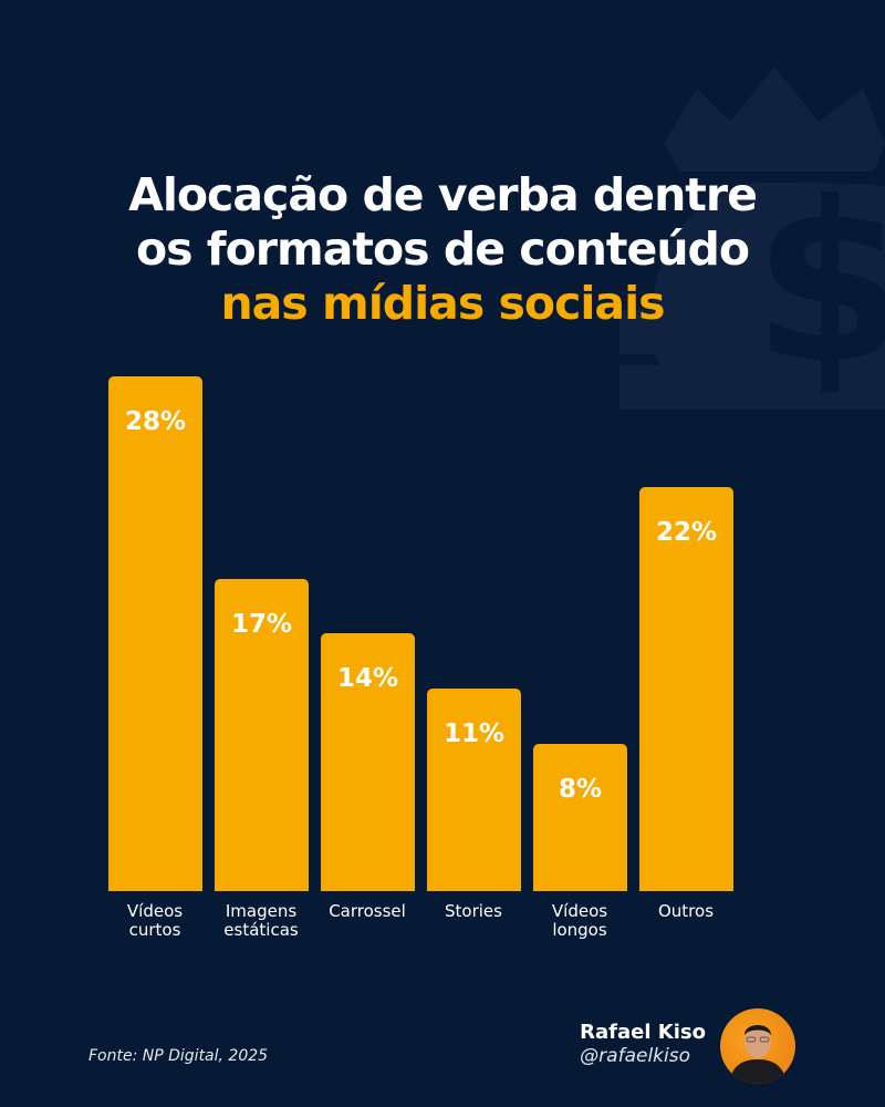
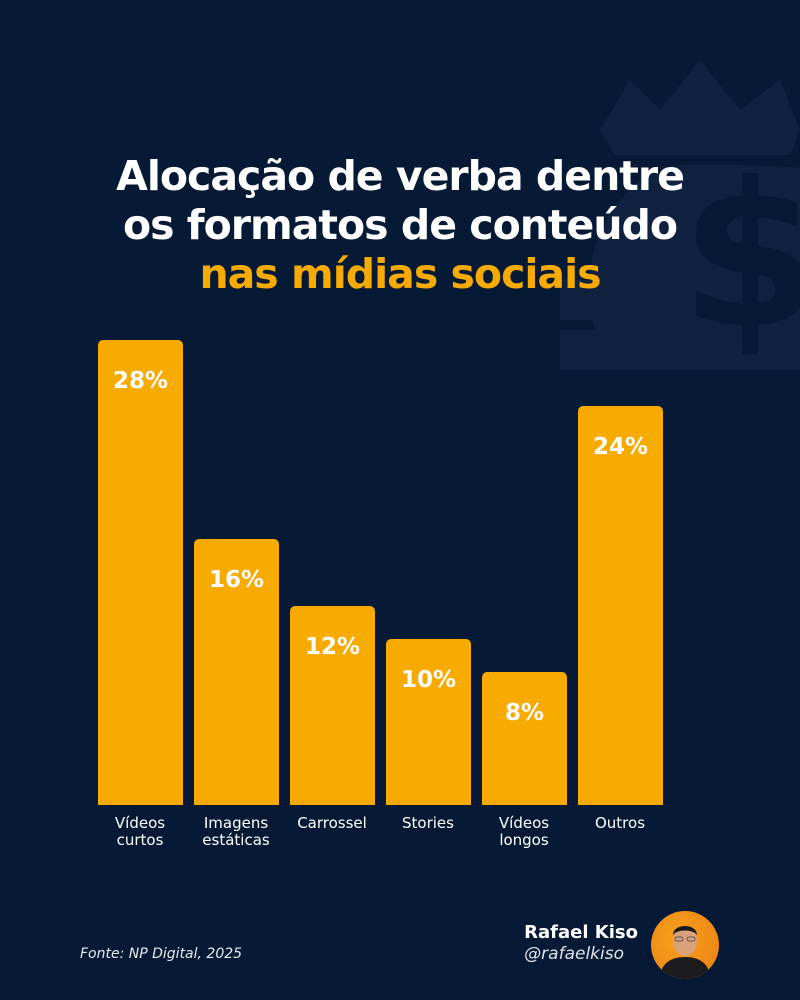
Imagens estáticas: 17% -> 16%
Carrossel: 14% -> 12%
Stories: 11% -> 10%
Outros: 22% -> 24%
